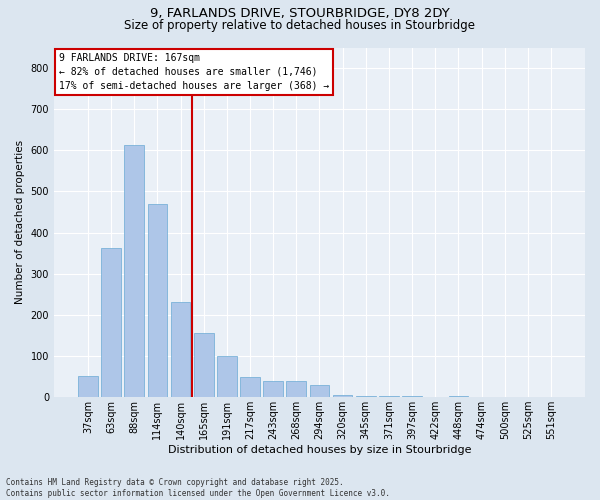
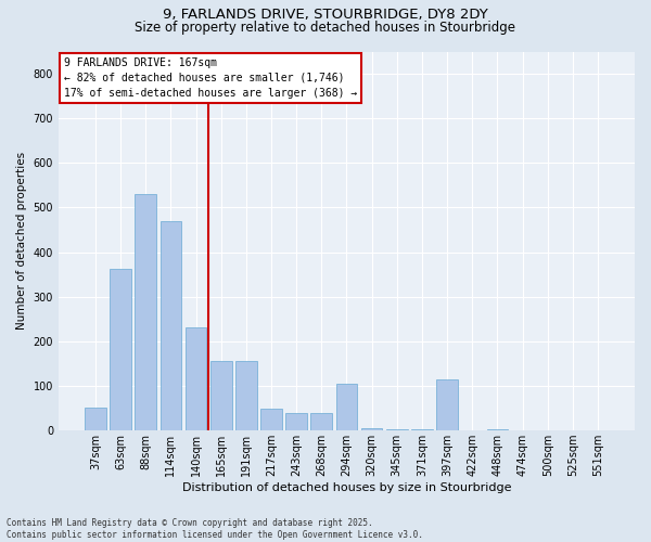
88sqm: 614 -> 530
191sqm: 100 -> 155
294sqm: 30 -> 105
397sqm: 2 -> 115
